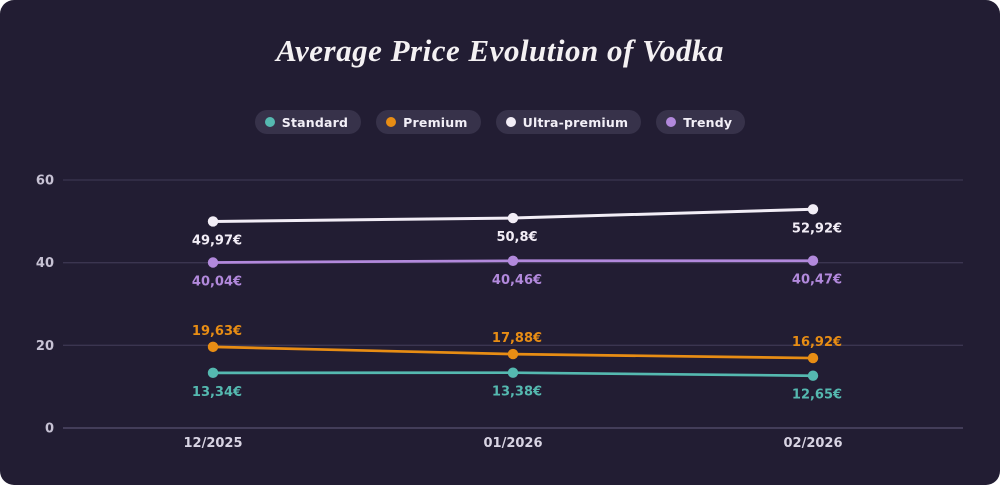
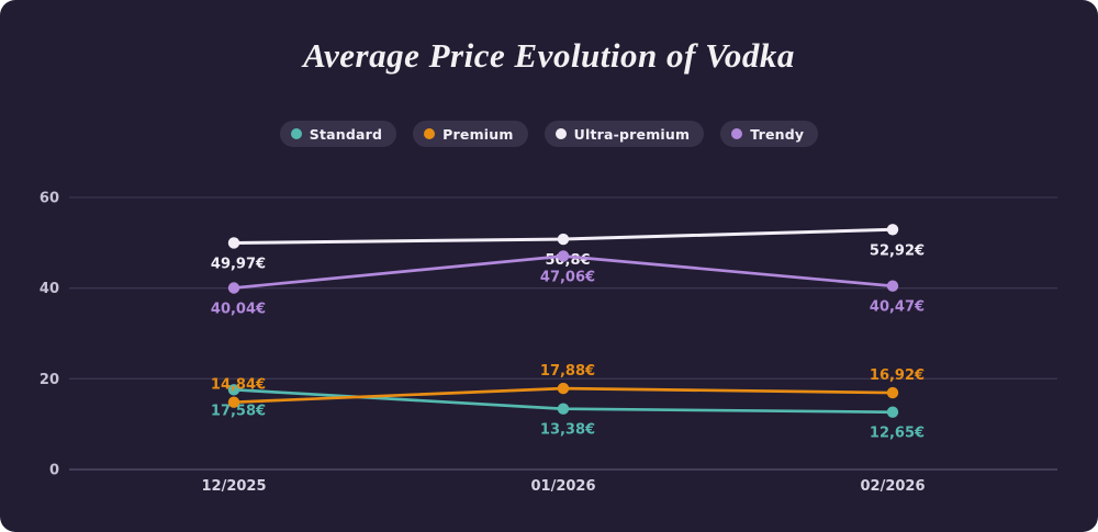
Standard/12/2025: 13,34 -> 17,58
Premium/12/2025: 19,63 -> 14,84
Trendy/01/2026: 40,46 -> 47,06
